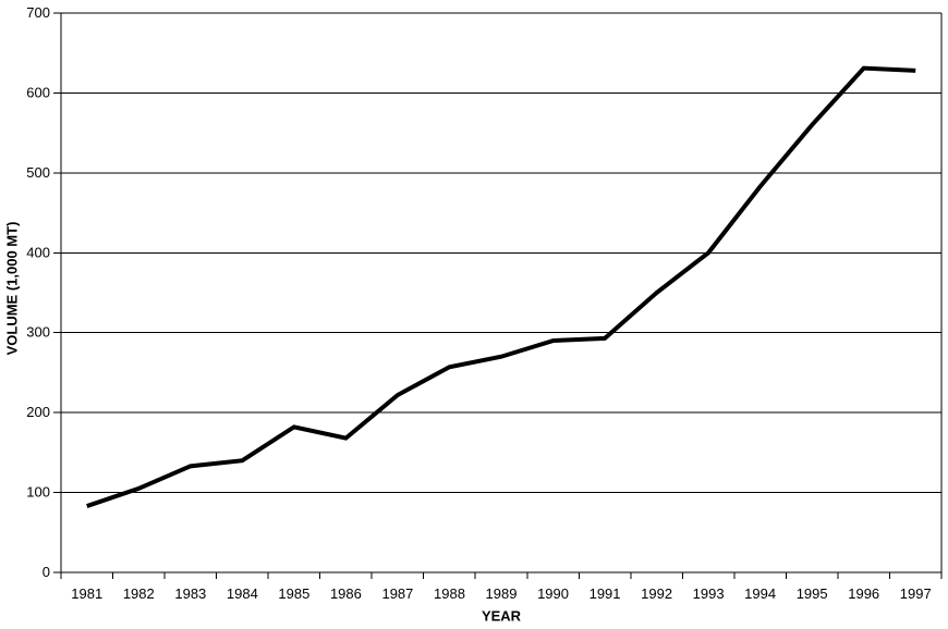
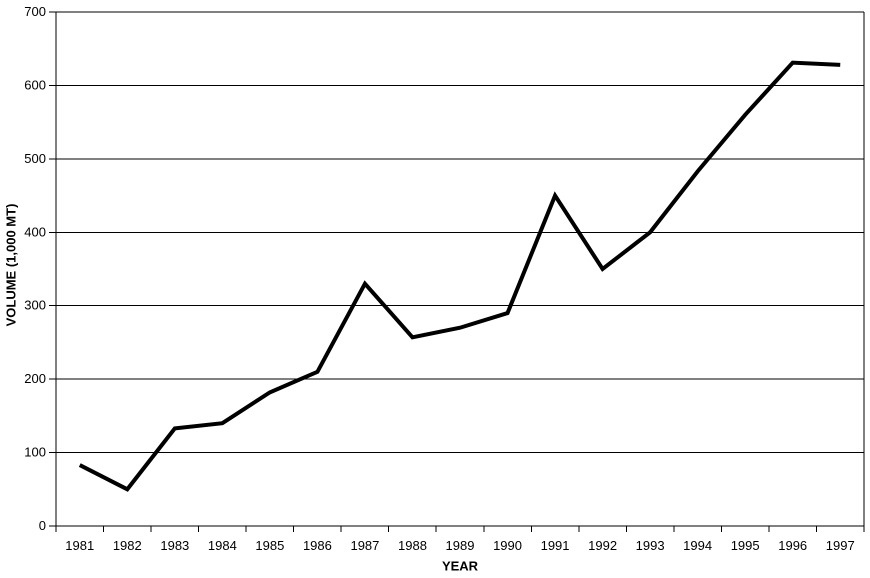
1982: 100 -> 50
1986: 170 -> 210
1987: 220 -> 330
1991: 290 -> 450
